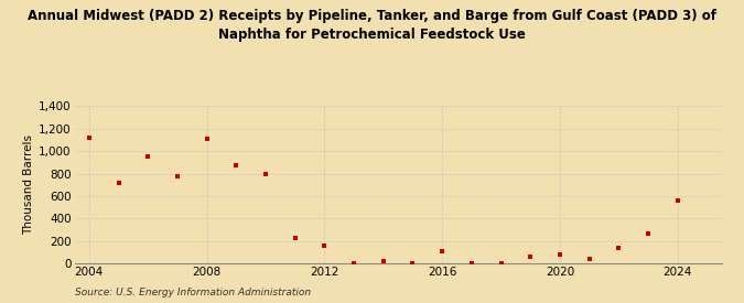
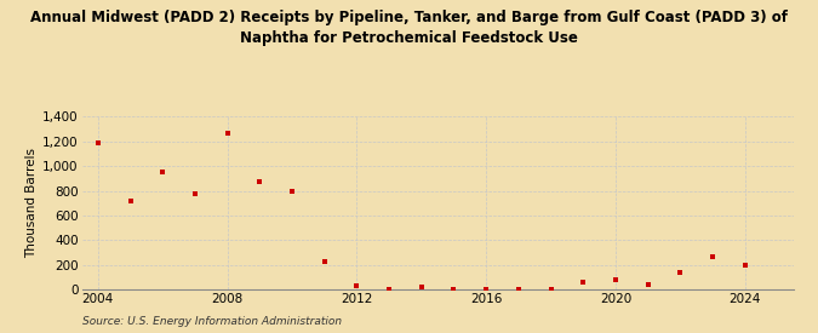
2004: 1,120 -> 1,180
2008: 1,110 -> 1,260
2012: 160 -> 40
2016: 110 -> 0
2024: 560 -> 200
